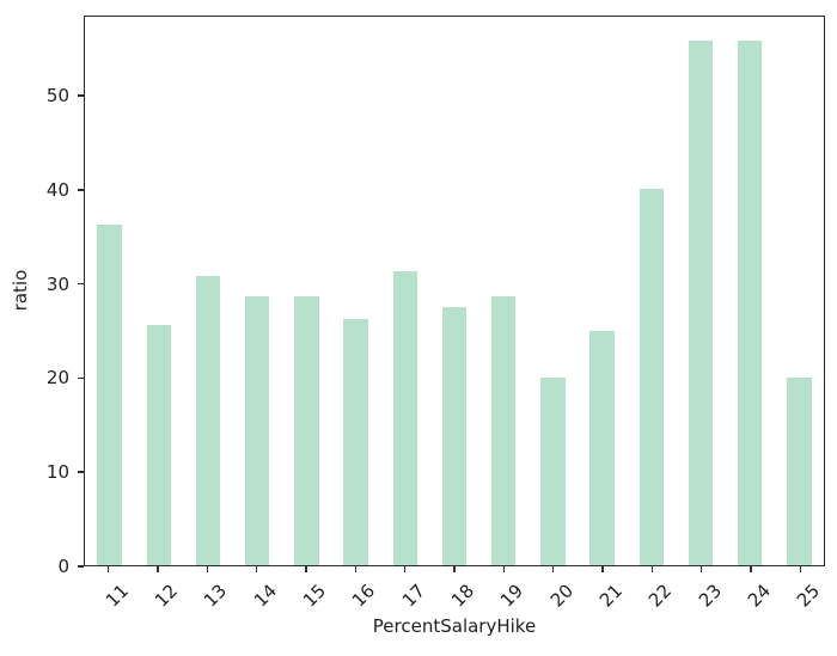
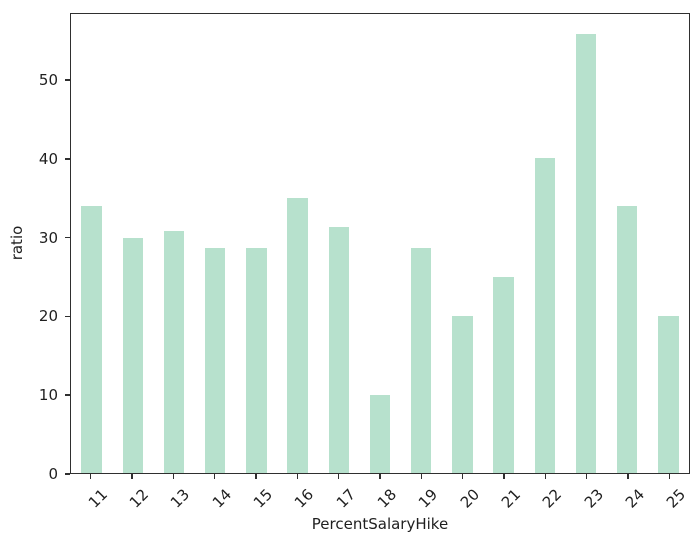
11: 36 -> 34
12: 26 -> 30
16: 26 -> 35
18: 28 -> 10
24: 56 -> 34
